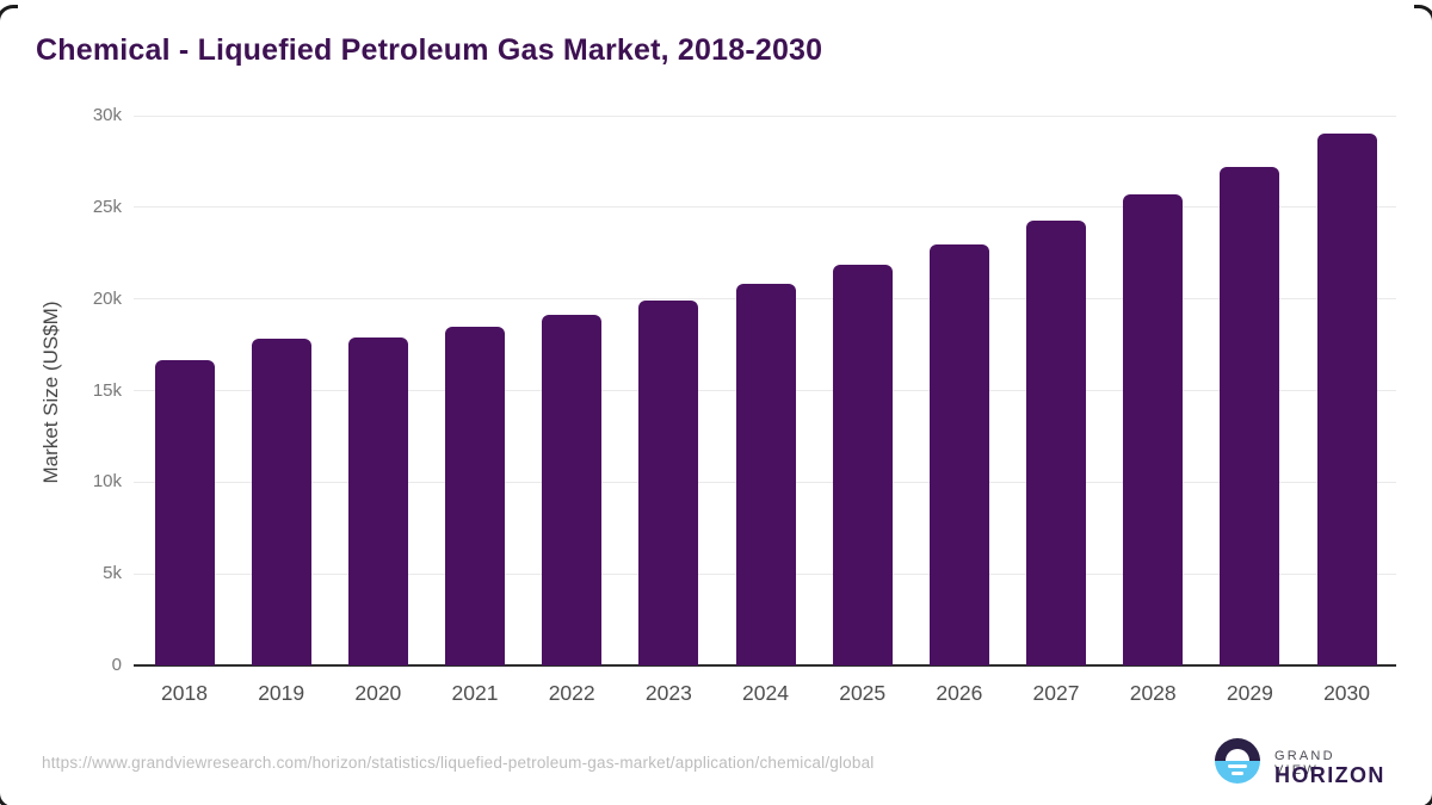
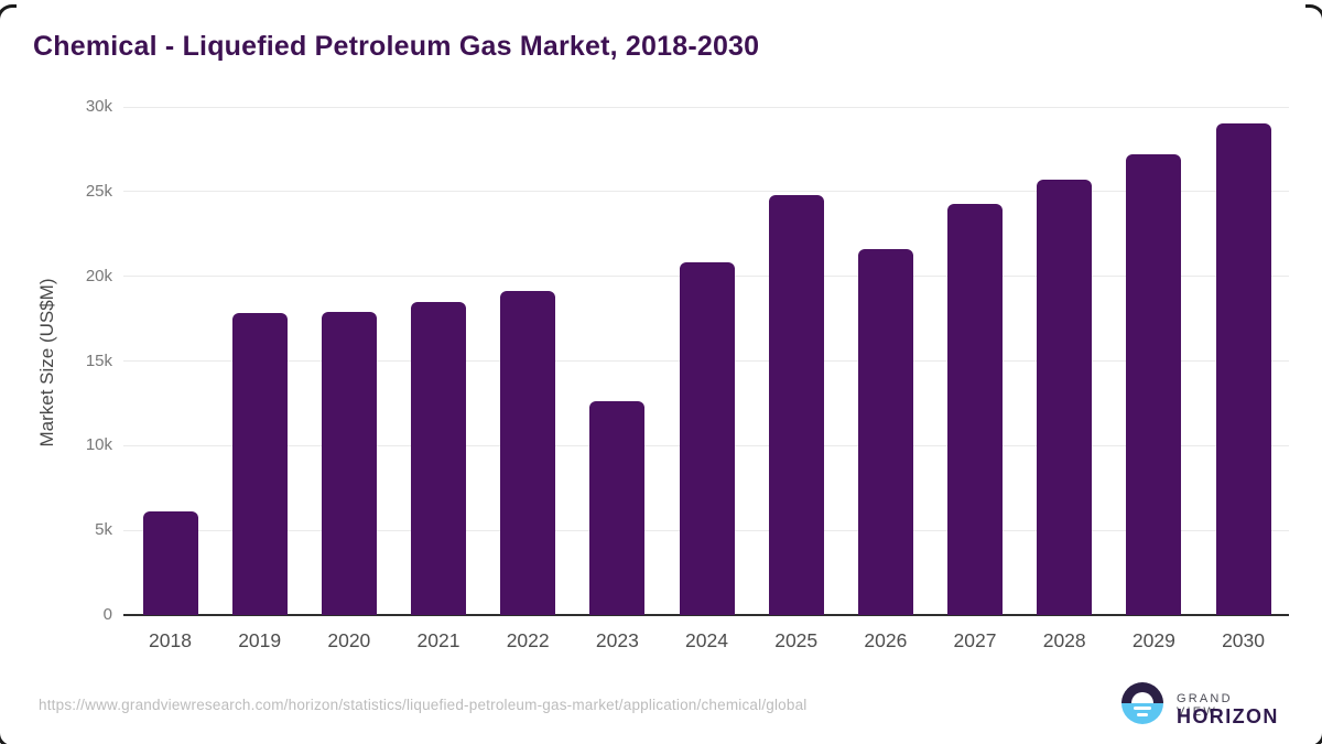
2018: 16.6k -> 6.1k
2023: 19.9k -> 12.6k
2025: 21.8k -> 24.8k
2026: 23.0k -> 21.6k
